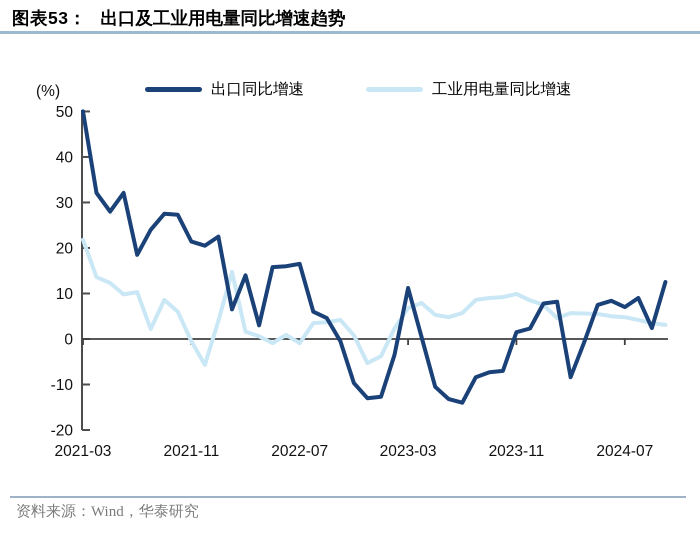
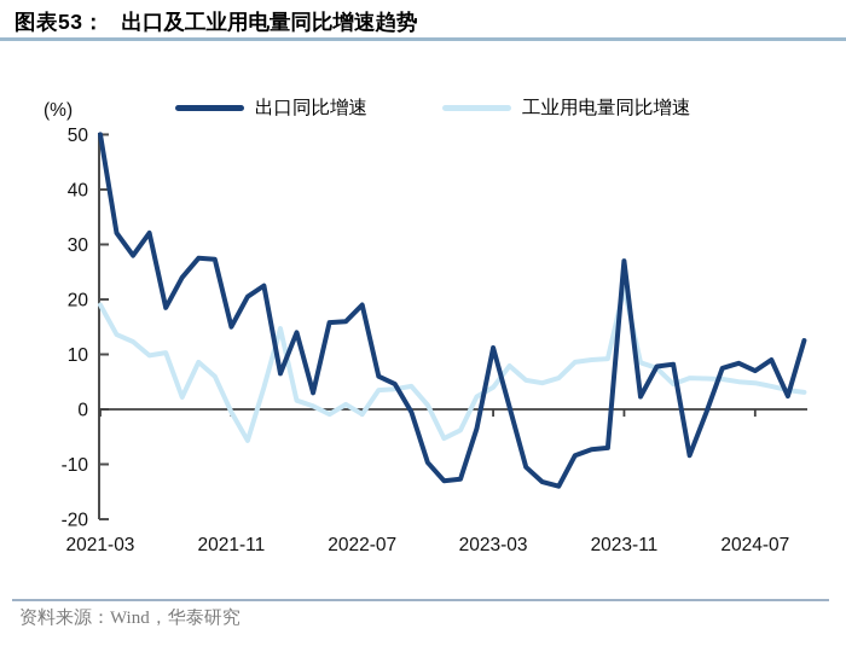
工业用电量同比增速/2021-03: 22 -> 19
出口同比增速/2021-11: 21 -> 15
出口同比增速/2022-07: 16 -> 19
工业用电量同比增速/2023-03: 7 -> 4
出口同比增速/2023-11: 2 -> 27
工业用电量同比增速/2023-11: 10 -> 22
